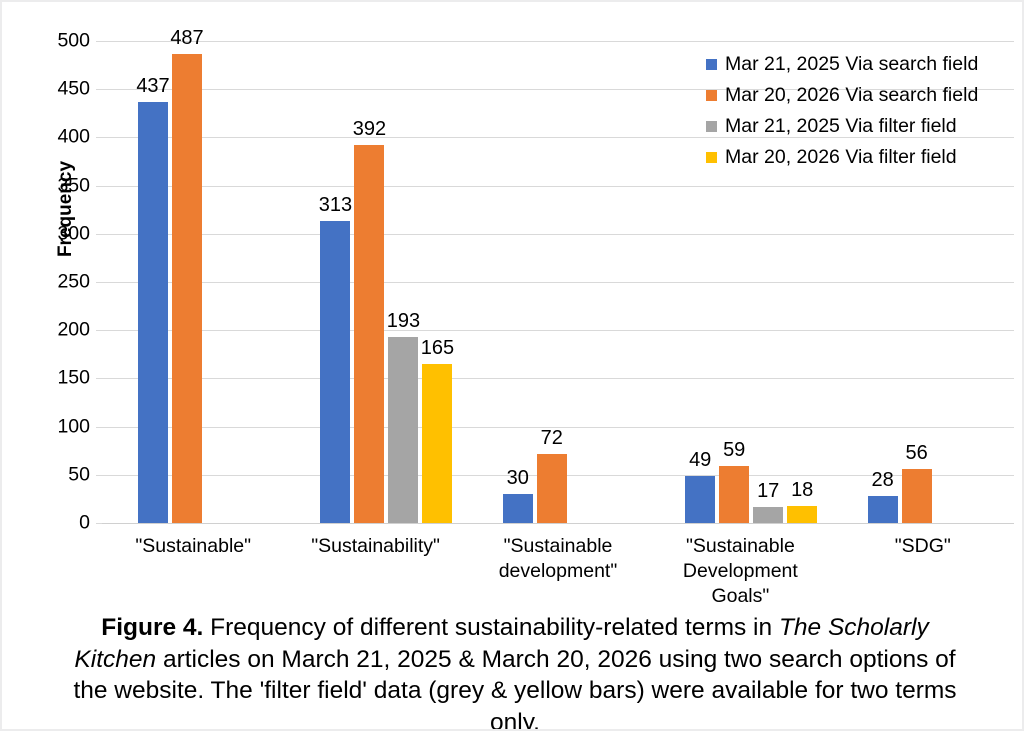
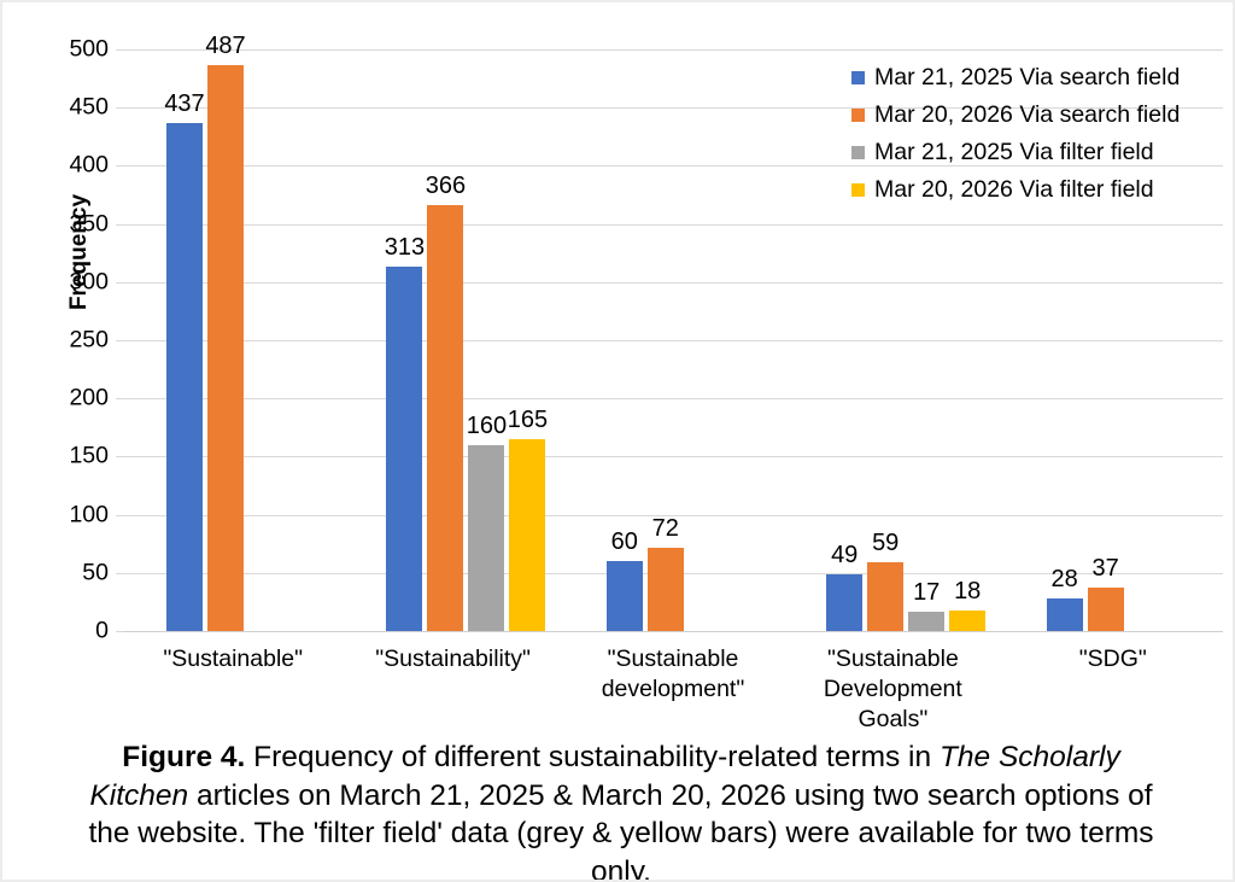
Mar 20, 2026 Via search field/"Sustainability": 392 -> 366
Mar 21, 2025 Via filter field/"Sustainability": 193 -> 160
Mar 21, 2025 Via search field/"Sustainable development": 30 -> 60
Mar 20, 2026 Via search field/"SDG": 56 -> 37
